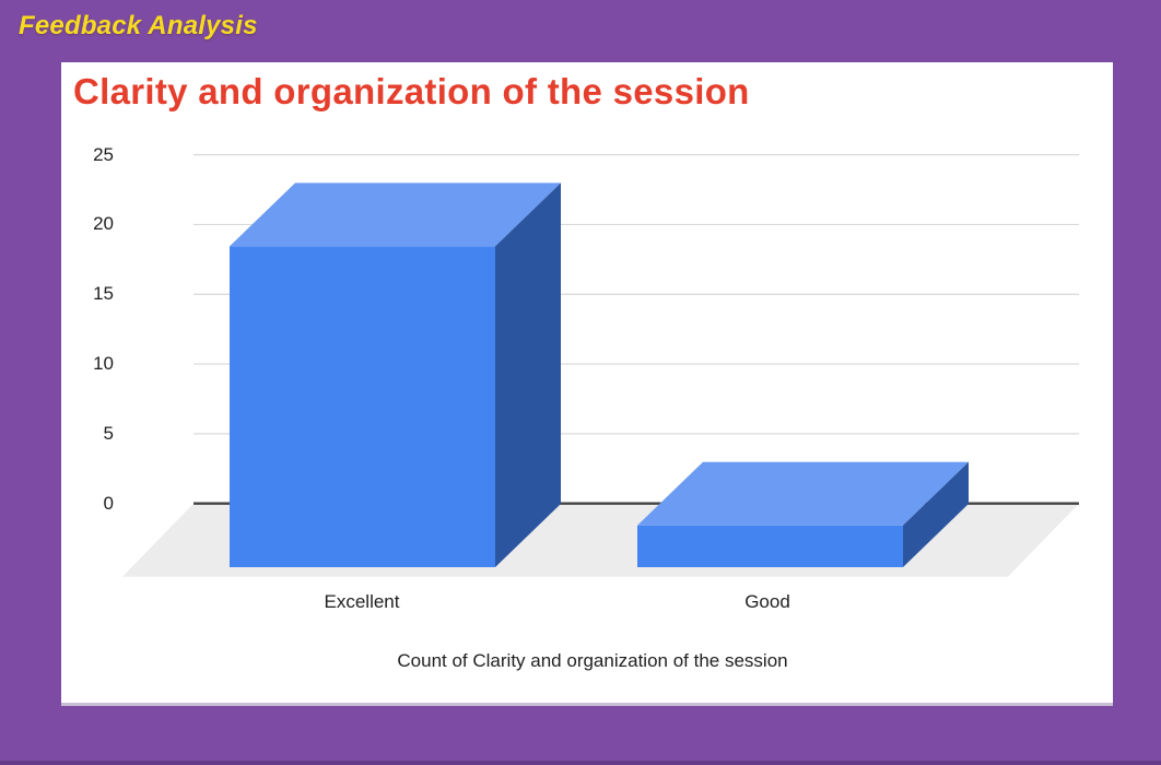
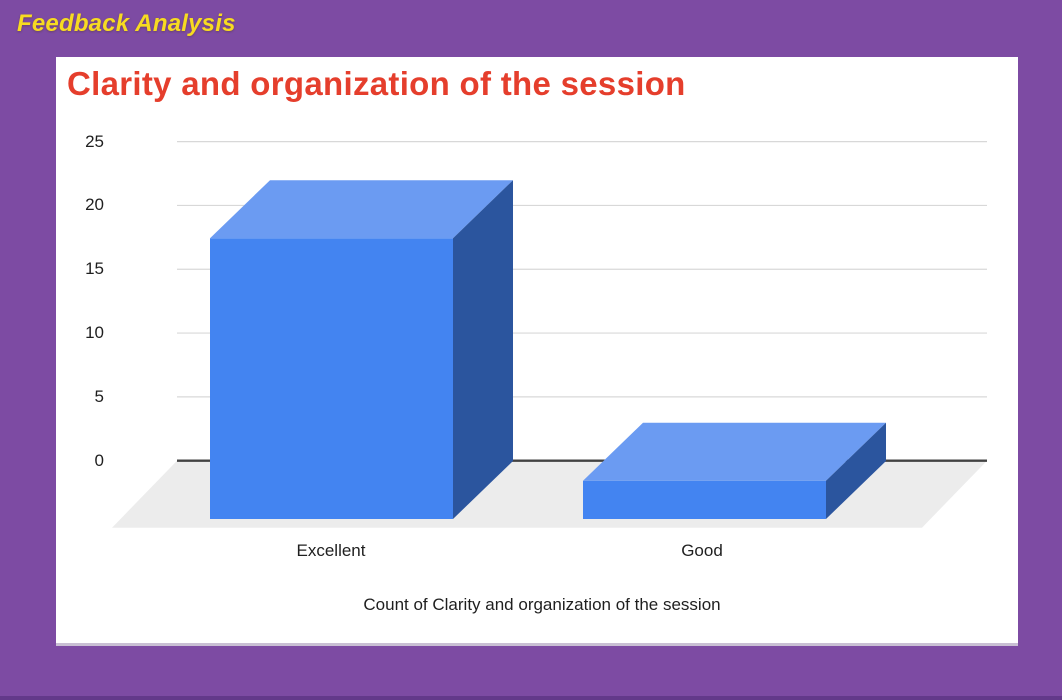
Excellent: 23 -> 22
